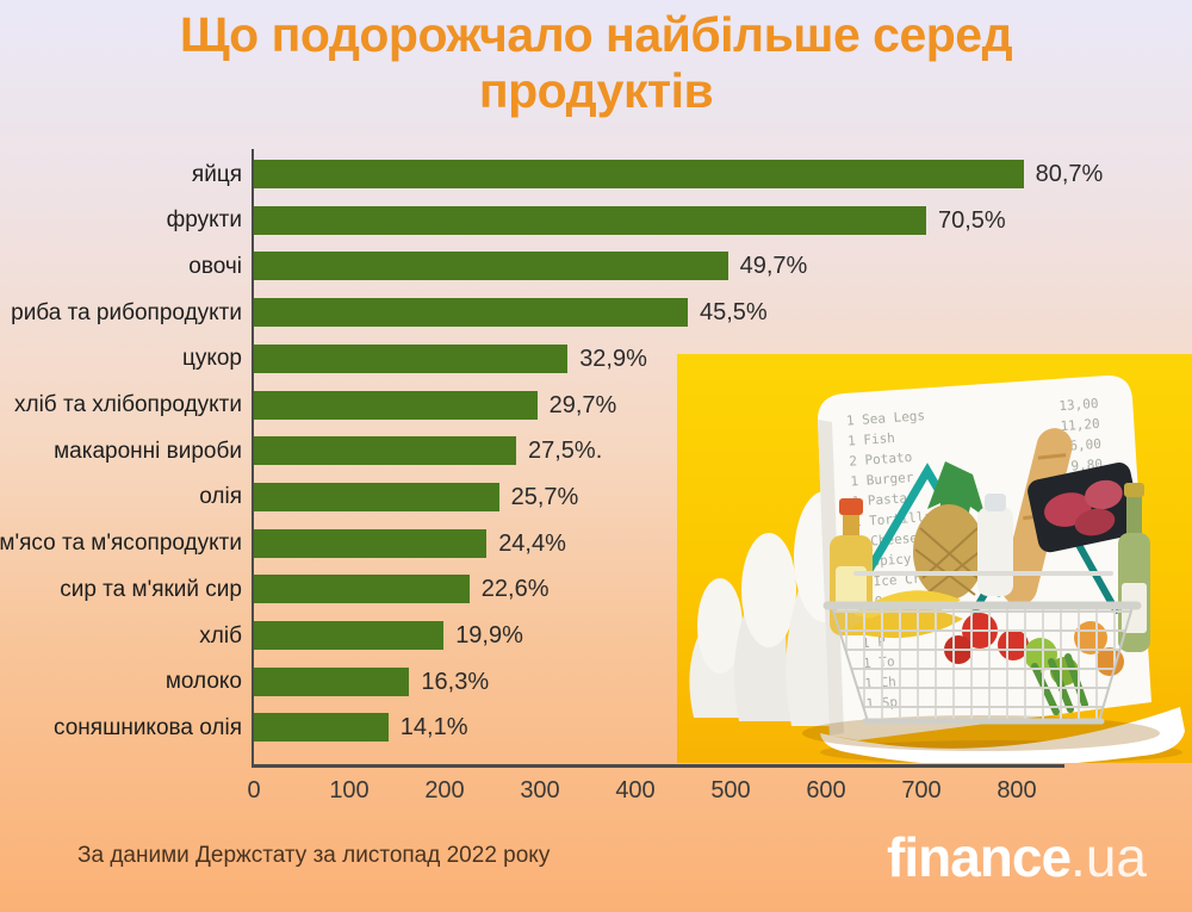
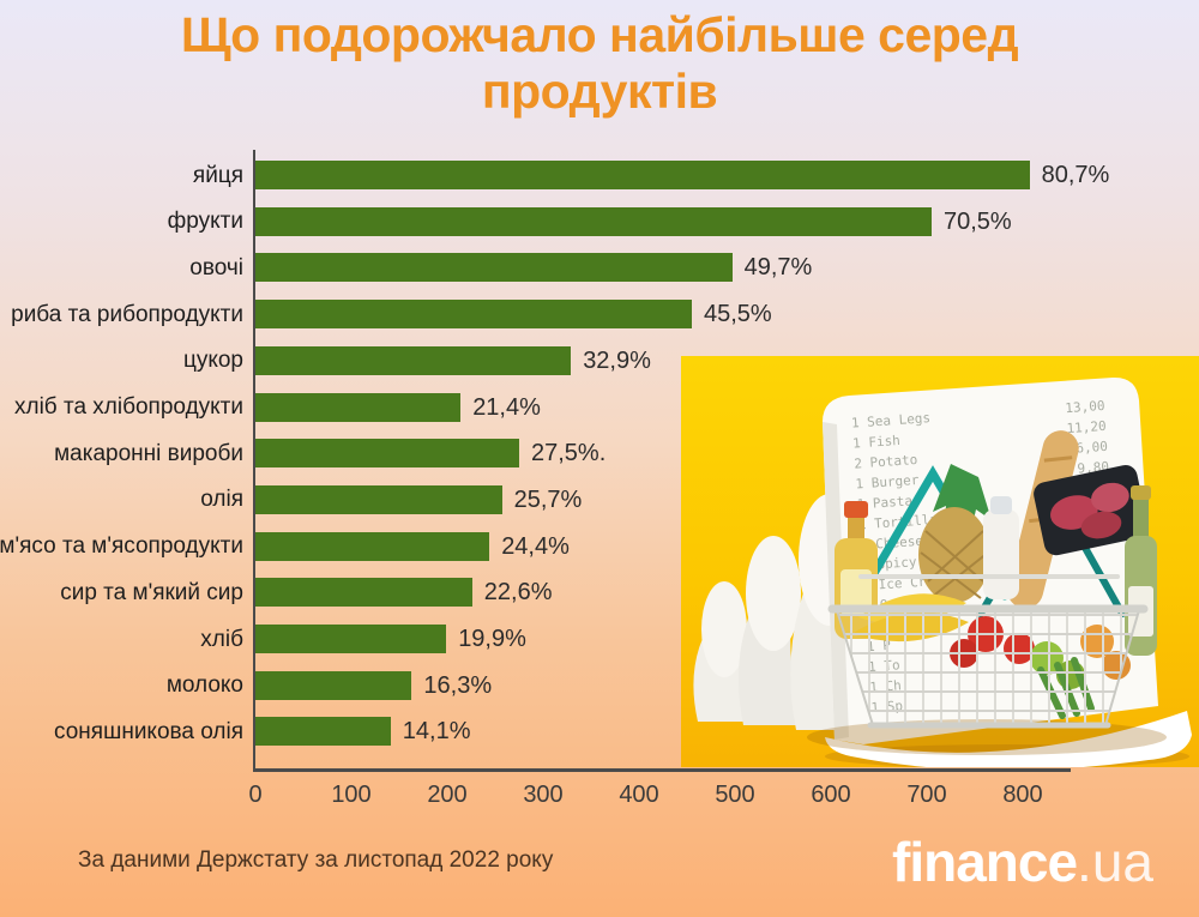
хліб та хлібопродукти: 29,7% -> 21,4%
